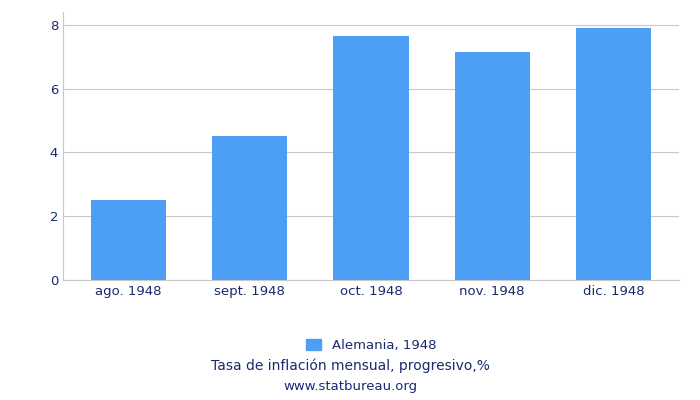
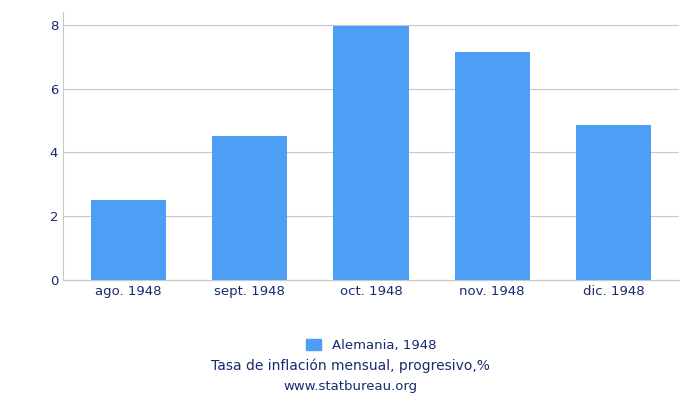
oct. 1948: 7.65 -> 7.95
dic. 1948: 7.90 -> 4.85
